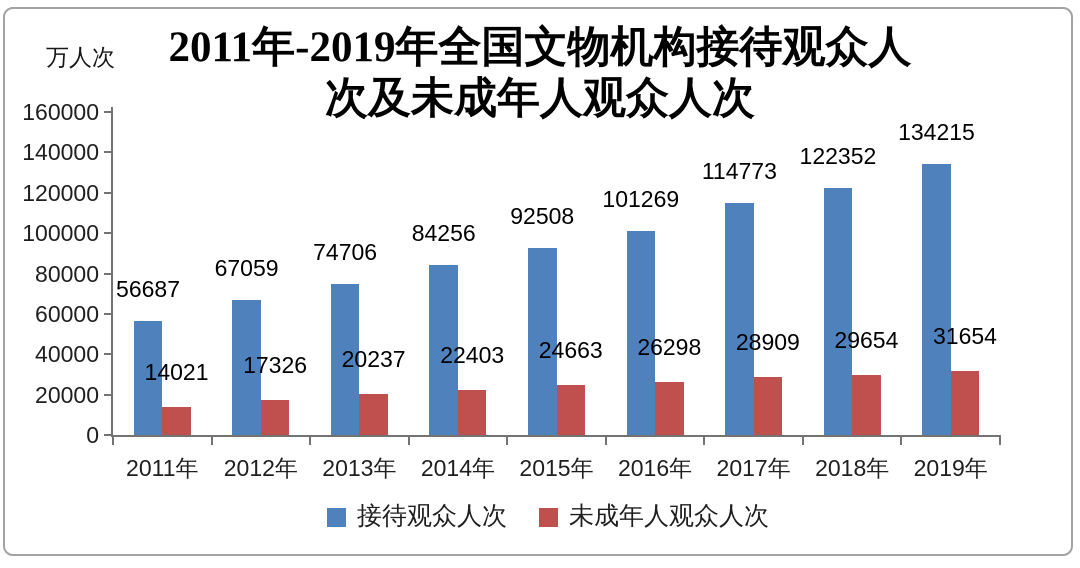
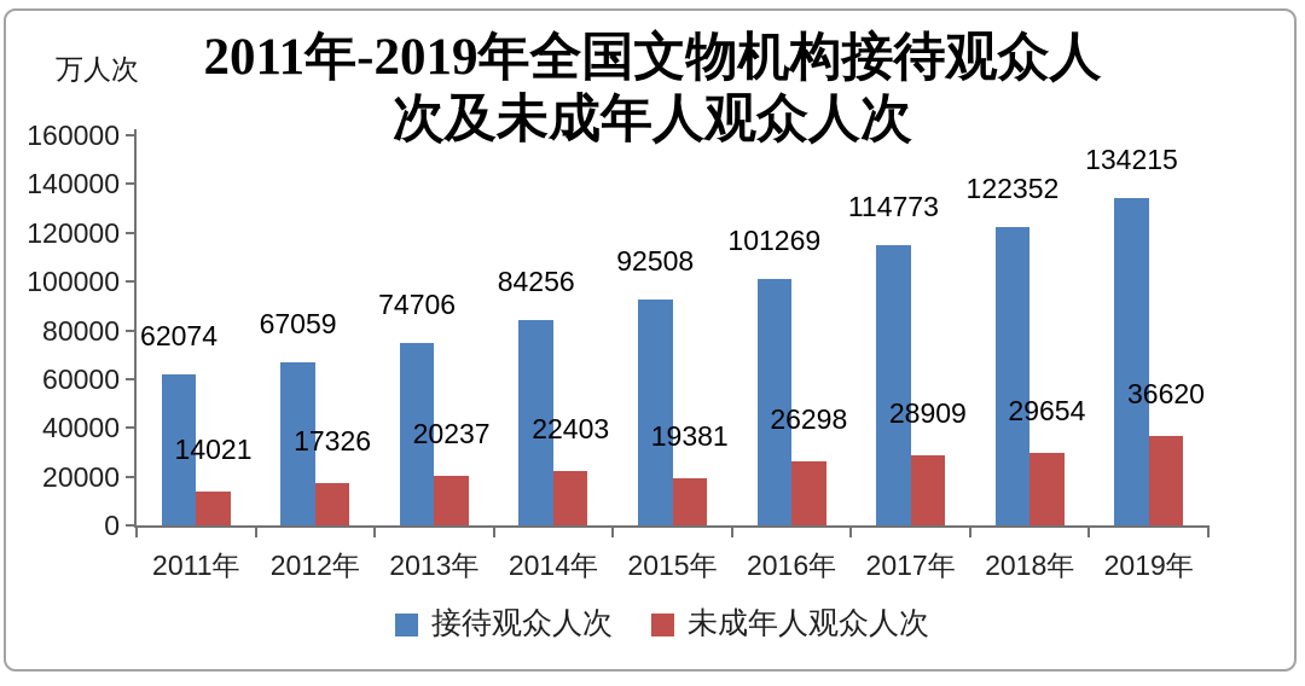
接待观众人次/2011年: 56687 -> 62074
未成年人观众人次/2015年: 24663 -> 19381
未成年人观众人次/2019年: 31654 -> 36620
